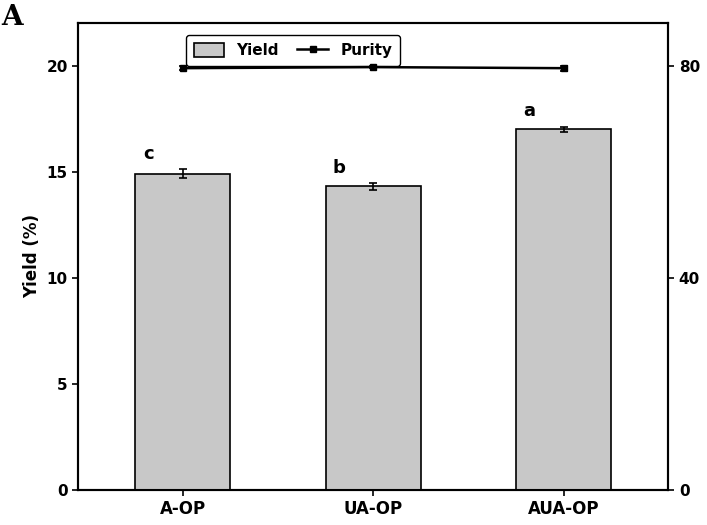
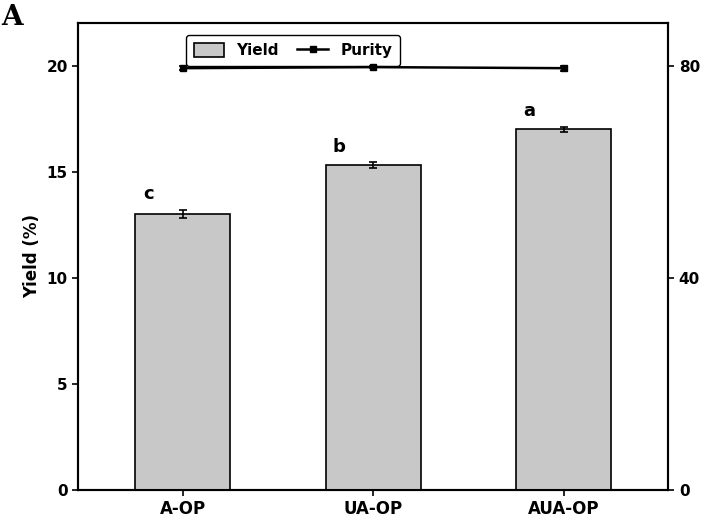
Yield/A-OP: 14.9 -> 13.0
Yield/UA-OP: 14.3 -> 15.3
